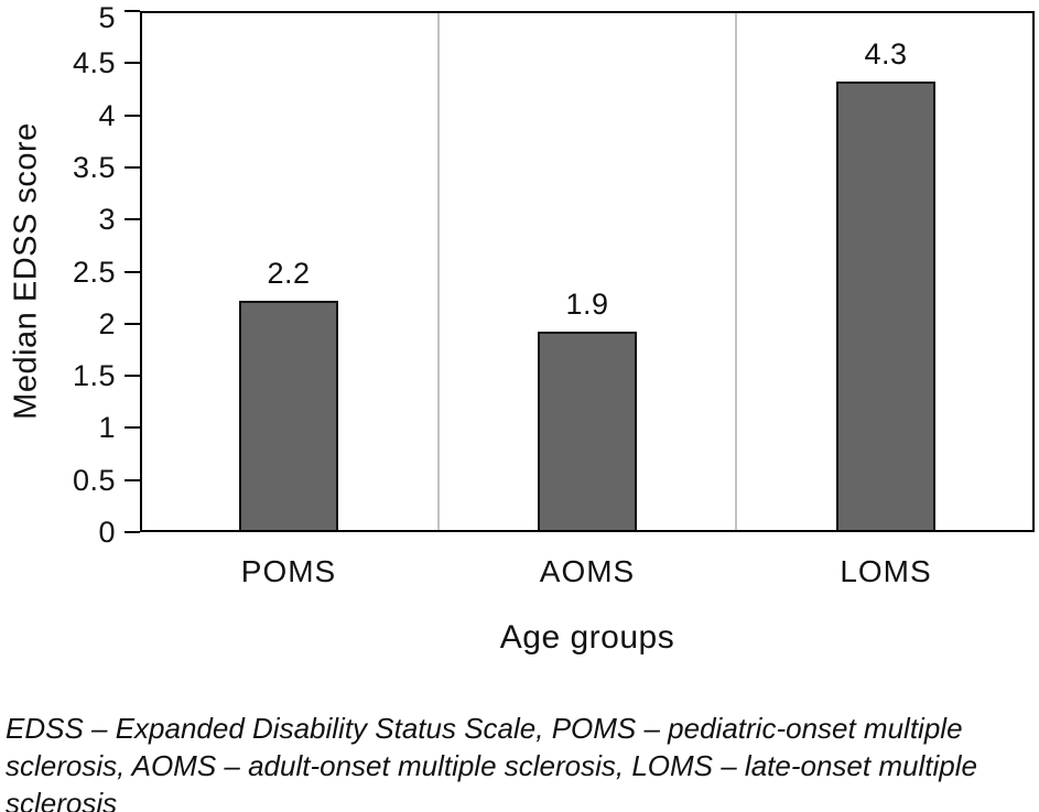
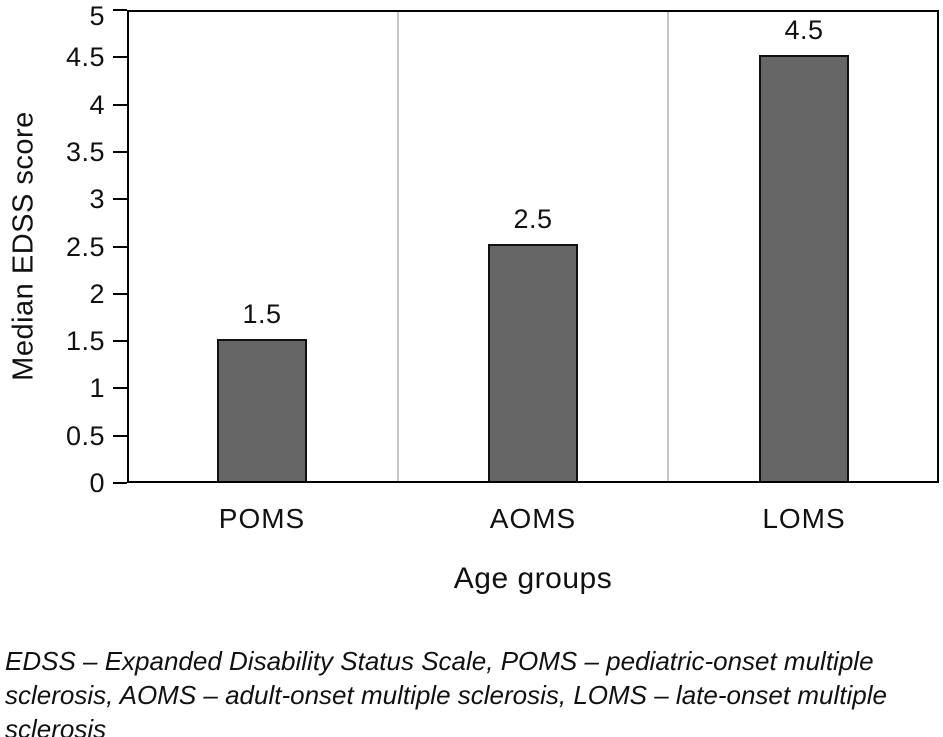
POMS: 2.2 -> 1.5
AOMS: 1.9 -> 2.5
LOMS: 4.3 -> 4.5
